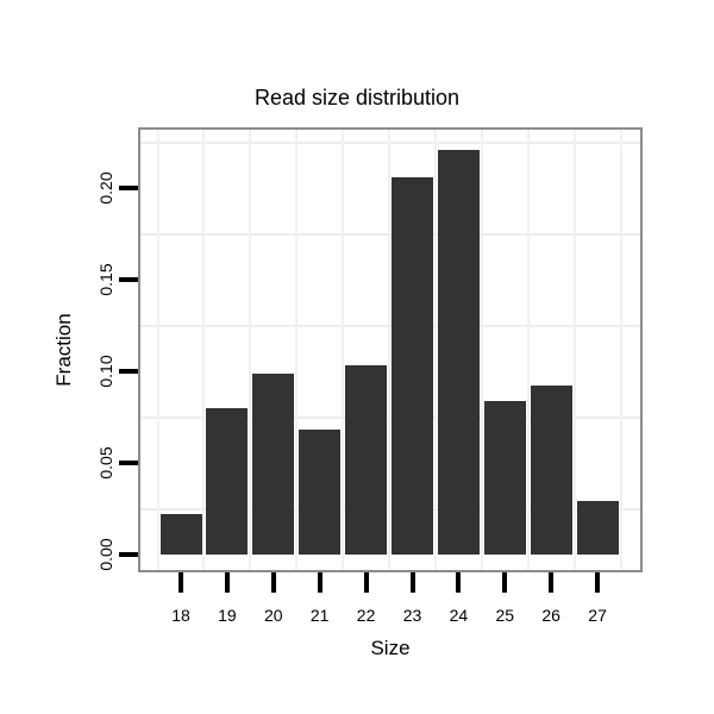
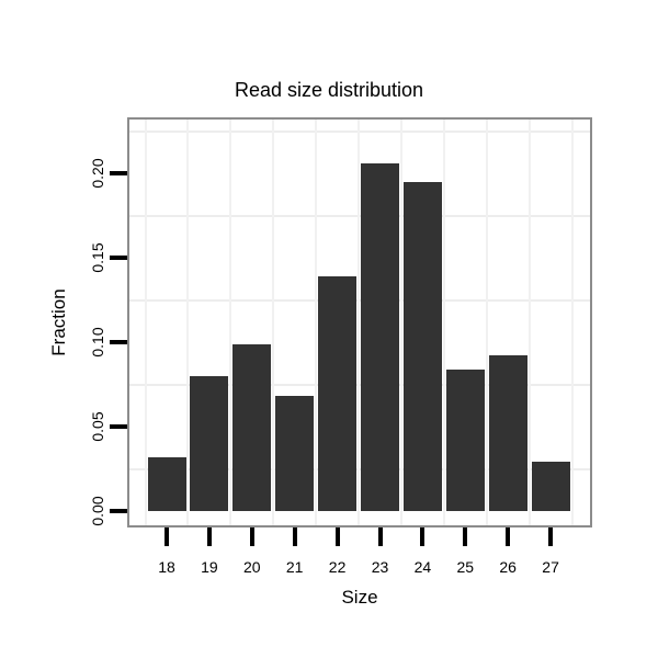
18: 0.022 -> 0.032
22: 0.103 -> 0.139
24: 0.221 -> 0.195
